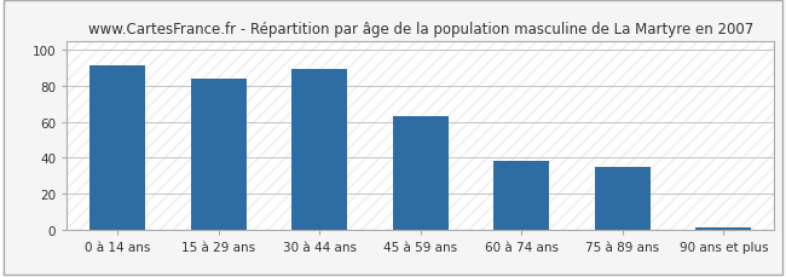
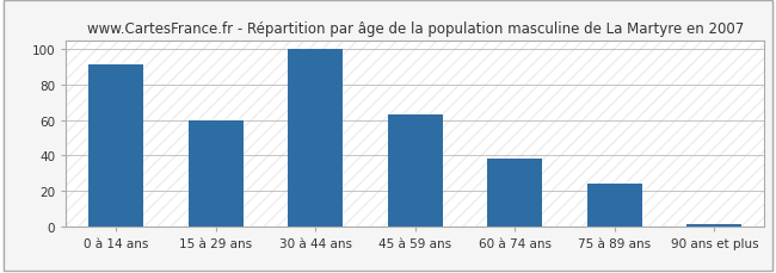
15 à 29 ans: 84 -> 60
30 à 44 ans: 89 -> 100
75 à 89 ans: 35 -> 24
